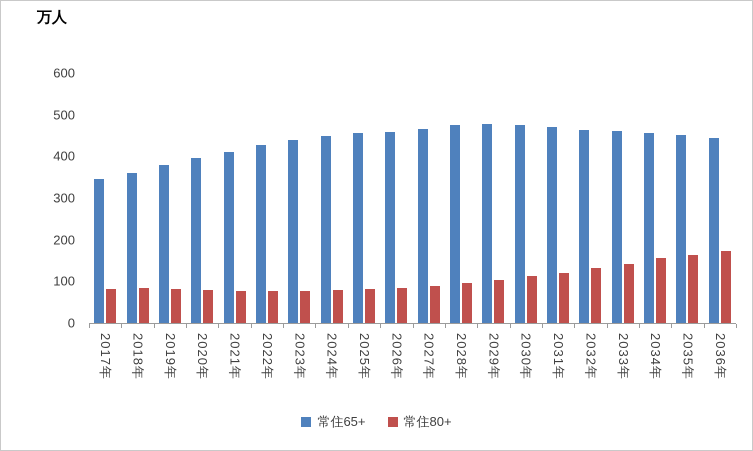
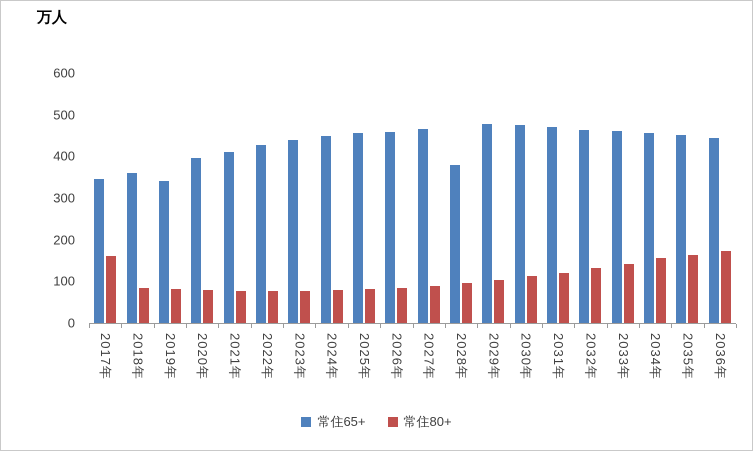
常住80+/2017年: 80 -> 160
常住65+/2019年: 380 -> 340
常住65+/2028年: 480 -> 380
